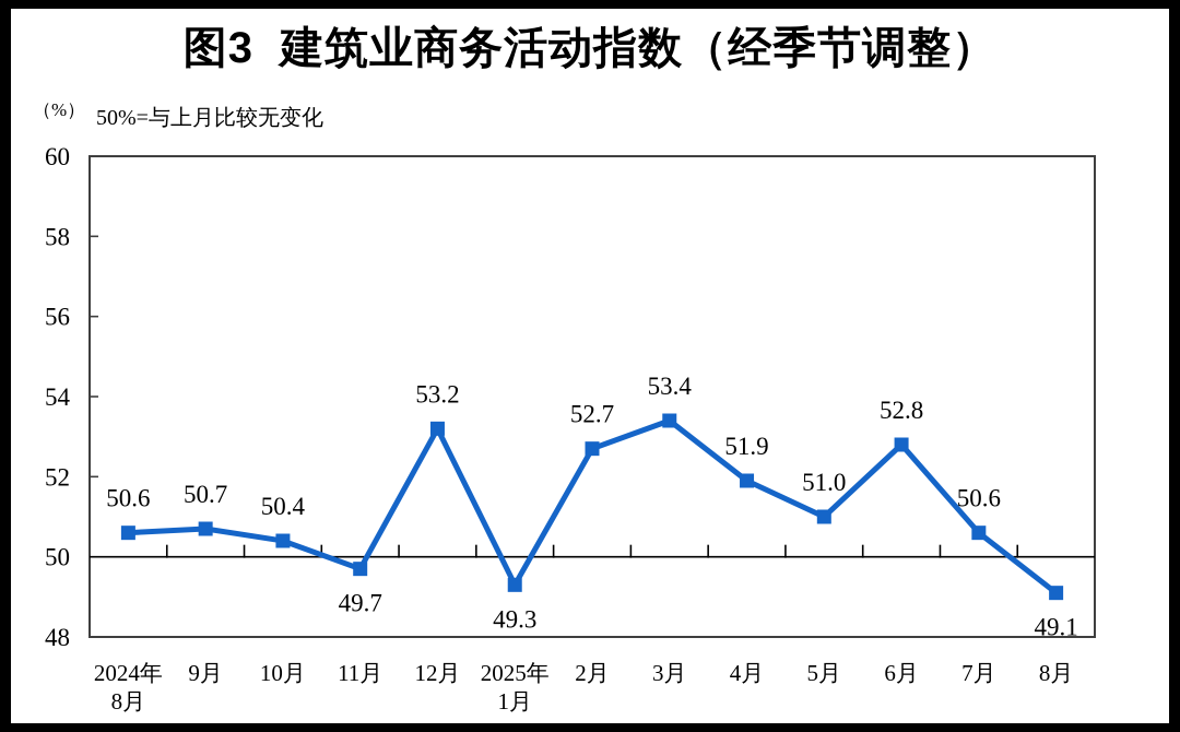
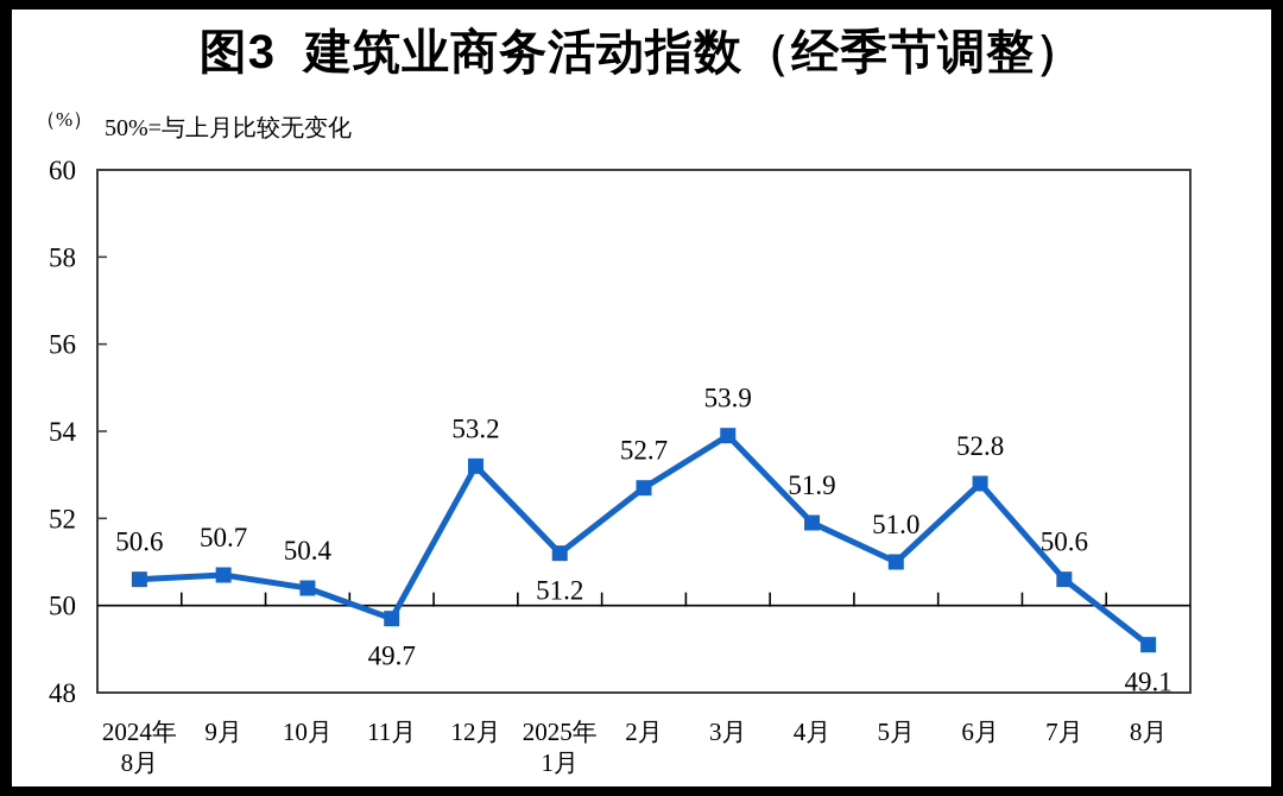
2025年 1月: 49.3 -> 51.2
3月: 53.4 -> 53.9
